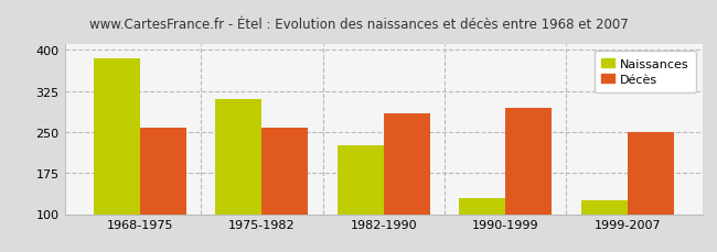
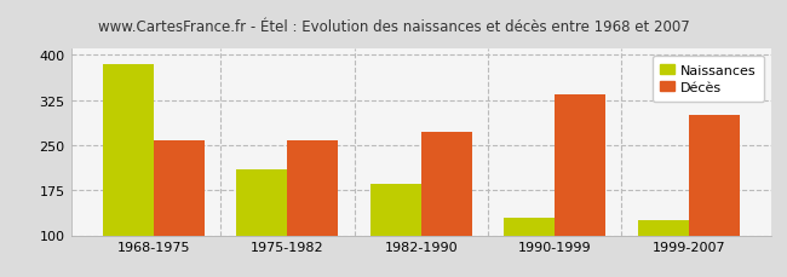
Naissances/1975-1982: 310 -> 210
Naissances/1982-1990: 225 -> 185
Décès/1982-1990: 285 -> 272
Décès/1990-1999: 295 -> 335
Décès/1999-2007: 250 -> 300
